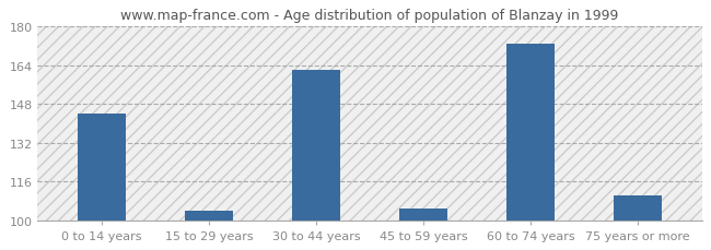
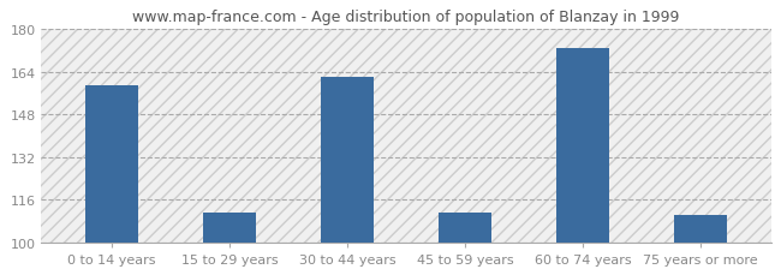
0 to 14 years: 144 -> 159
15 to 29 years: 104 -> 111
45 to 59 years: 105 -> 111
